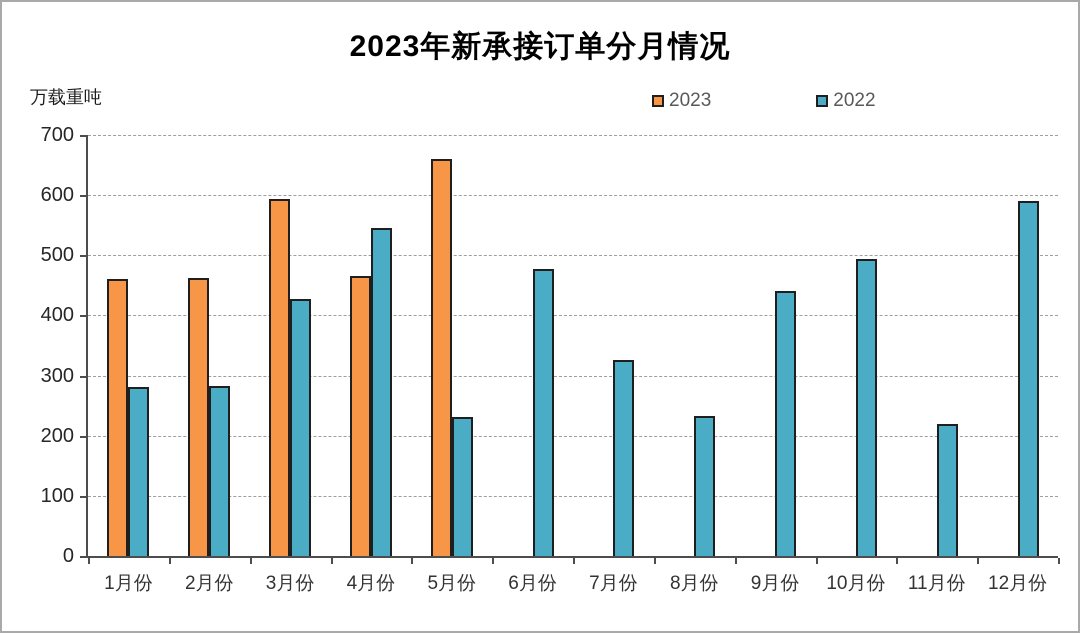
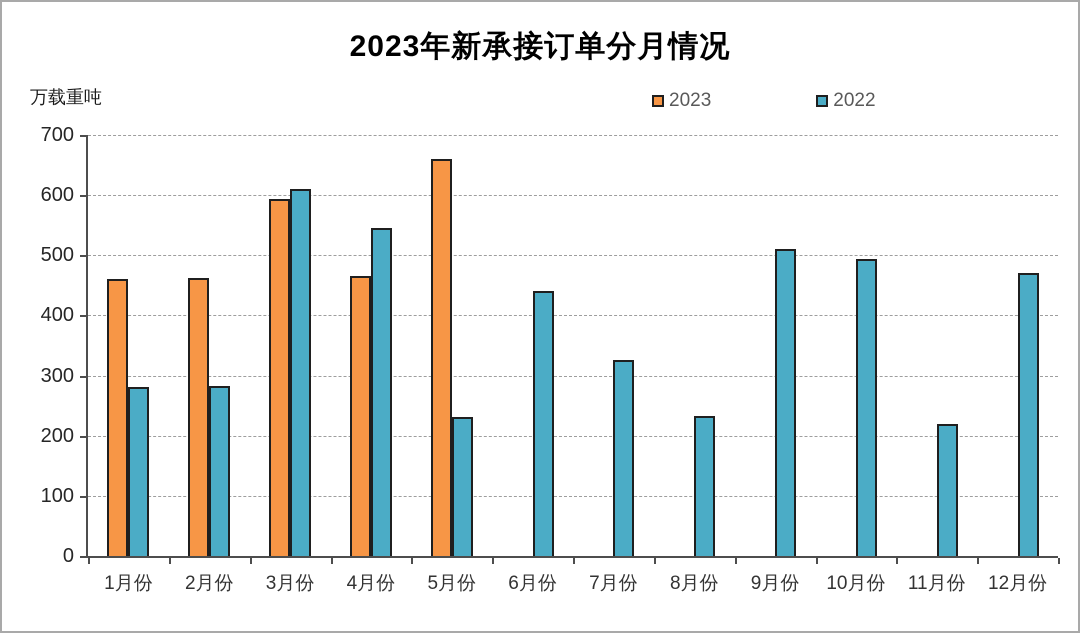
2022/3月份: 430 -> 610
2022/6月份: 480 -> 440
2022/9月份: 440 -> 510
2022/12月份: 590 -> 470
